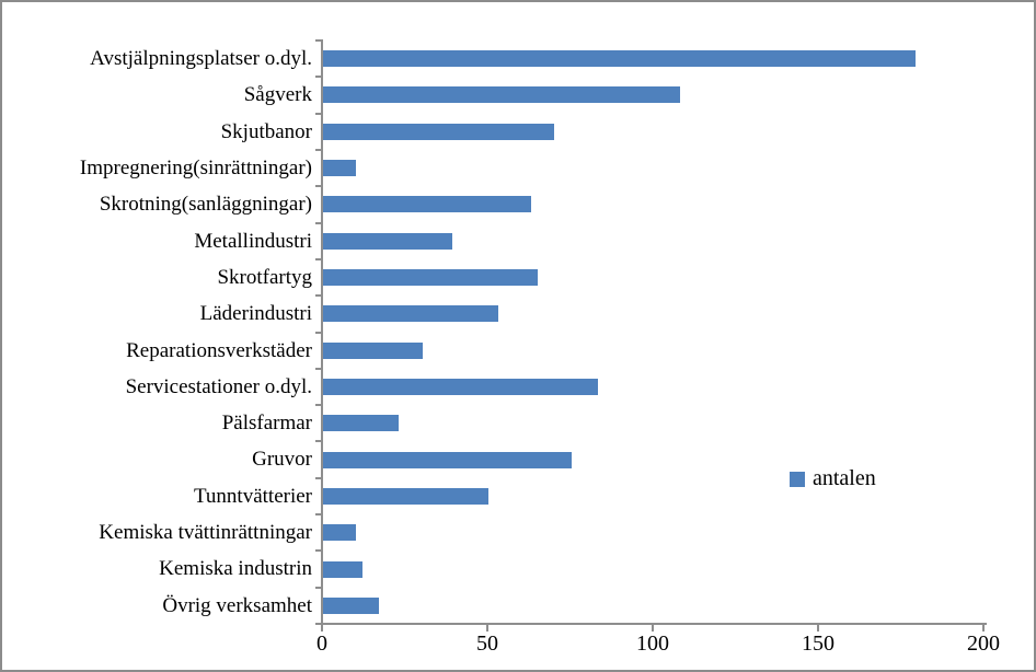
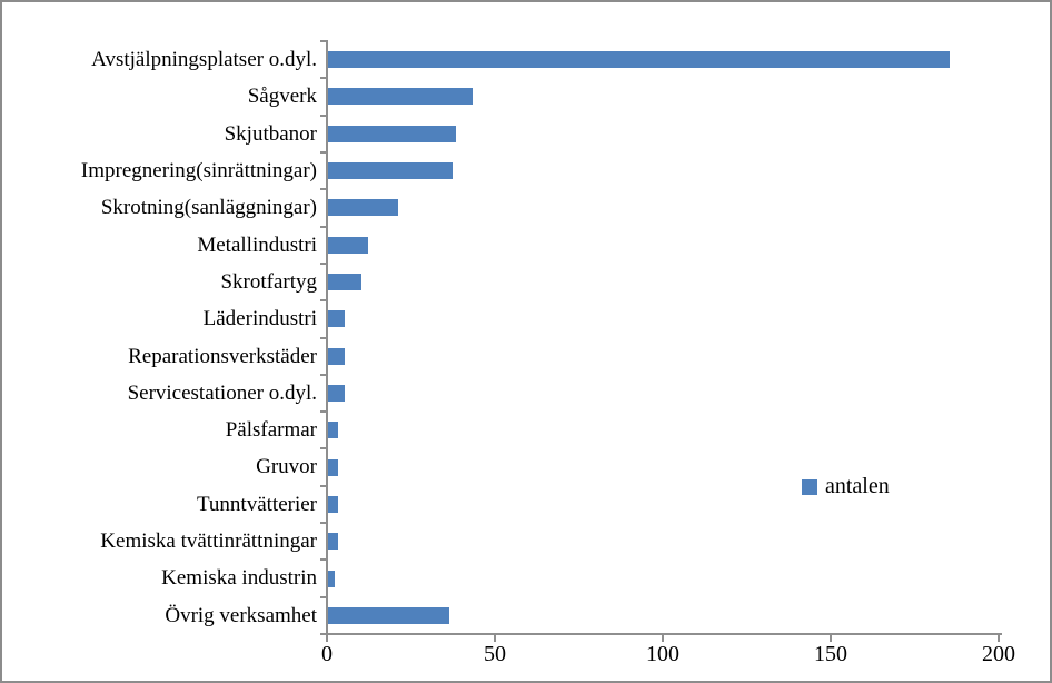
Avstjälpningsplatser o.dyl.: 179 -> 185
Sågverk: 108 -> 43
Skjutbanor: 70 -> 38
Impregnering(sinrättningar): 10 -> 37
Skrotning(sanläggningar): 63 -> 21
Metallindustri: 39 -> 12
Skrotfartyg: 65 -> 10
Läderindustri: 53 -> 5
Reparationsverkstäder: 30 -> 5
Servicestationer o.dyl.: 83 -> 5
Pälsfarmar: 23 -> 3
Gruvor: 75 -> 3
Tunntvätterier: 50 -> 3
Kemiska tvättinrättningar: 10 -> 3
Kemiska industrin: 12 -> 2
Övrig verksamhet: 17 -> 36
